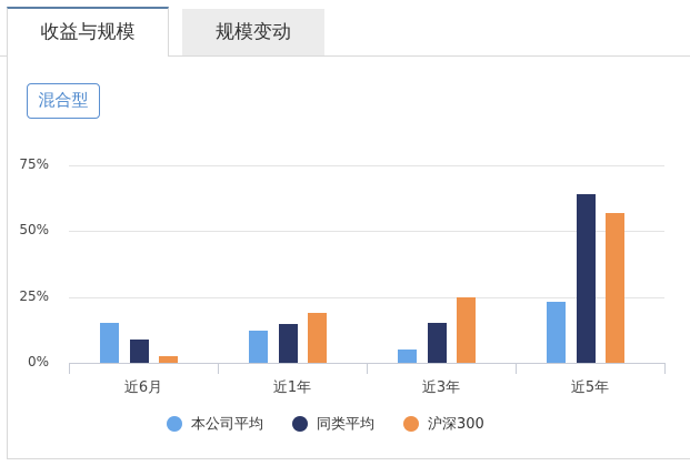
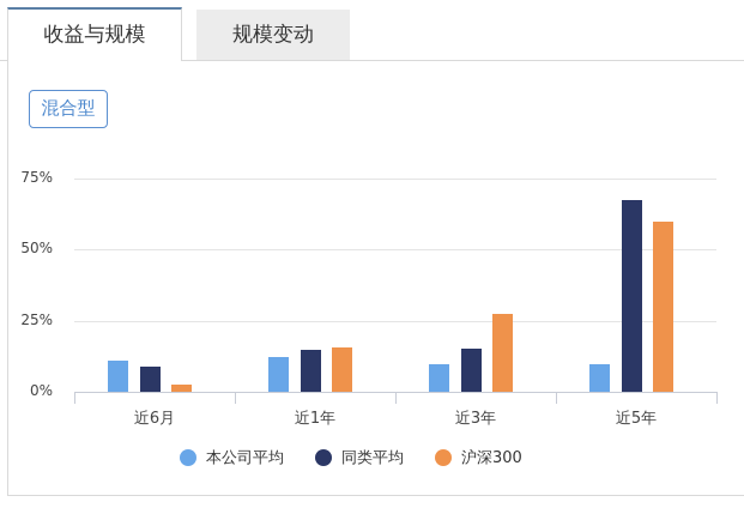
本公司平均/近6月: 15% -> 11%
沪深300/近1年: 19% -> 16%
本公司平均/近3年: 5% -> 10%
沪深300/近3年: 25% -> 27%
本公司平均/近5年: 23% -> 10%
同类平均/近5年: 64% -> 67%
沪深300/近5年: 57% -> 60%
